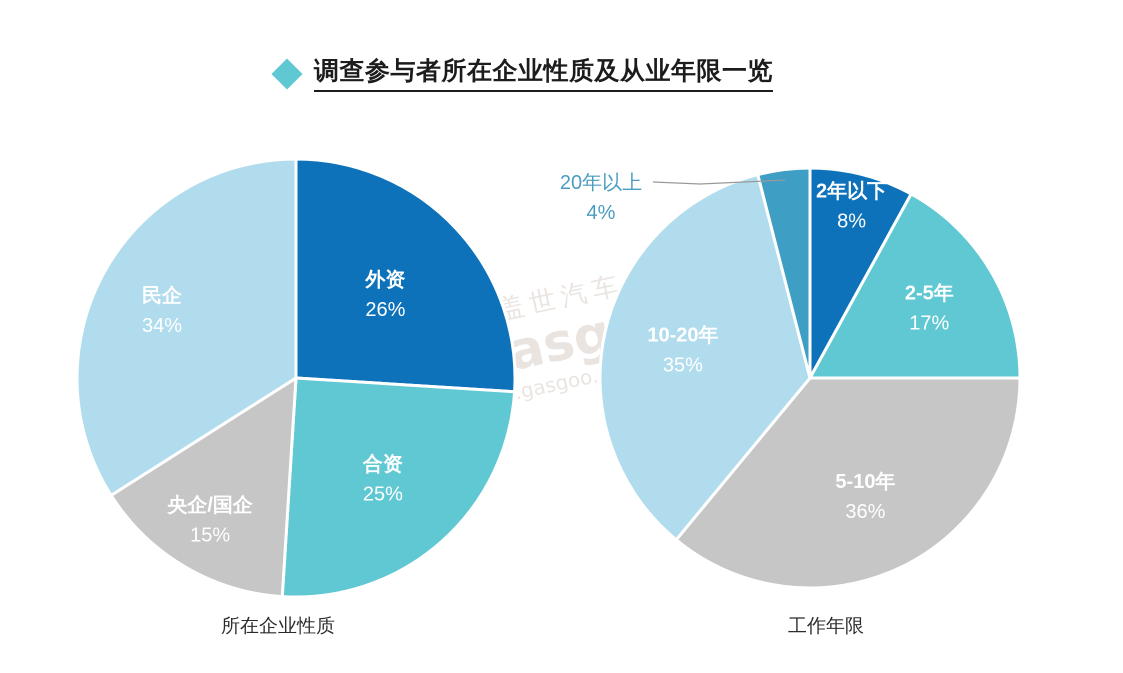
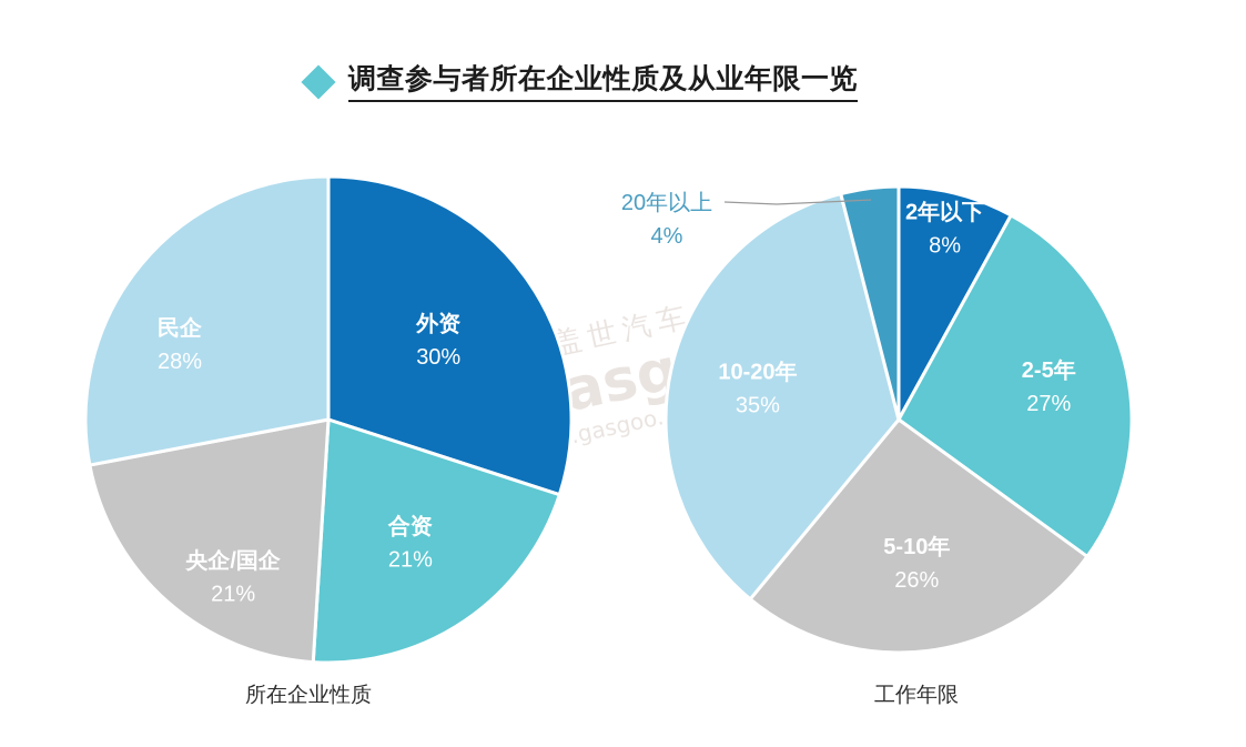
所在企业性质/外资: 26% -> 30%
所在企业性质/合资: 25% -> 21%
所在企业性质/央企/国企: 15% -> 21%
所在企业性质/民企: 34% -> 28%
工作年限/2-5年: 17% -> 27%
工作年限/5-10年: 36% -> 26%
